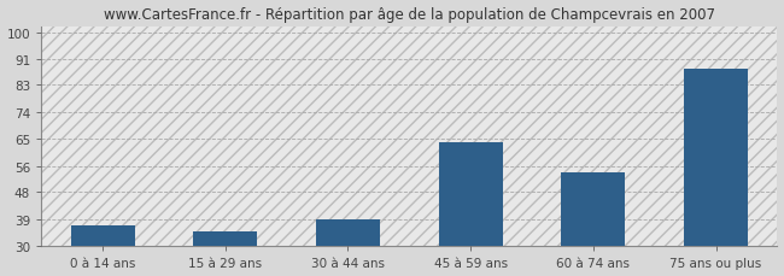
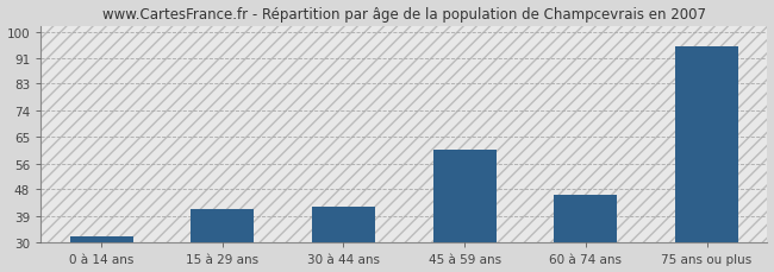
0 à 14 ans: 37 -> 32
15 à 29 ans: 35 -> 41
30 à 44 ans: 39 -> 42
45 à 59 ans: 64 -> 61
60 à 74 ans: 54 -> 46
75 ans ou plus: 88 -> 95
